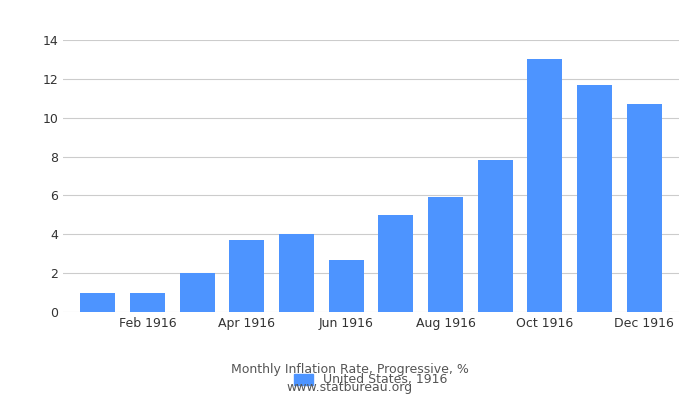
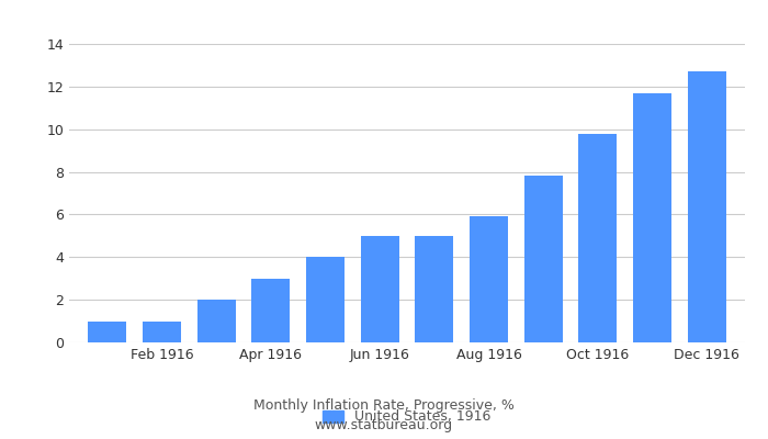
Apr 1916: 3.7 -> 3.0
Jun 1916: 2.7 -> 5.0
Oct 1916: 13.0 -> 9.8
Dec 1916: 10.7 -> 12.7
